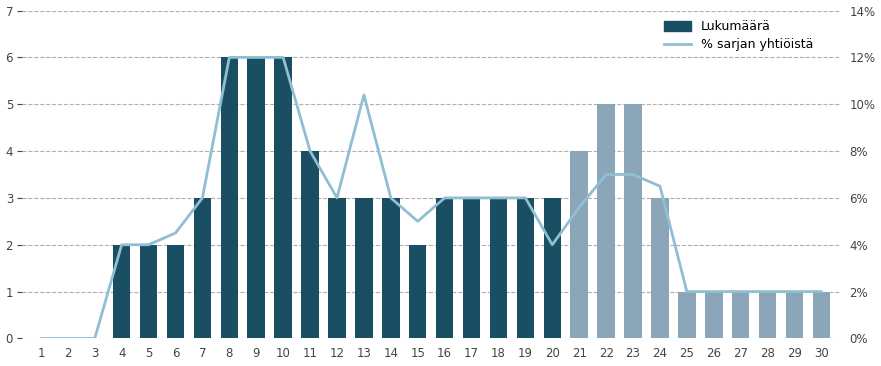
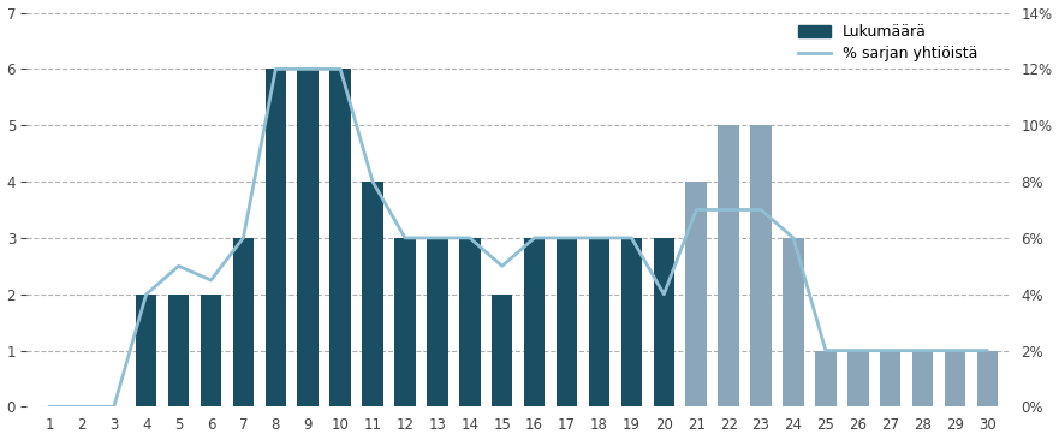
% sarjan yhtiöistä/5: 4.0% -> 5.0%
% sarjan yhtiöistä/13: 10.4% -> 6.0%
% sarjan yhtiöistä/21: 5.6% -> 7.0%
% sarjan yhtiöistä/24: 6.5% -> 6.0%
